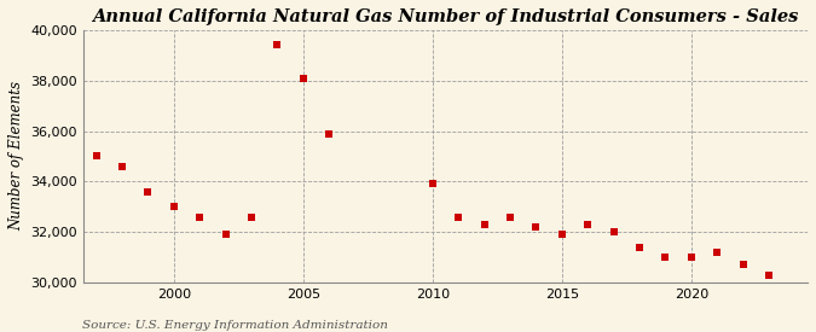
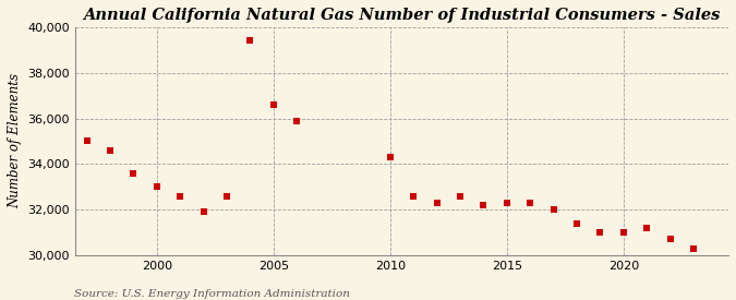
2005: 38,100 -> 36,600
2010: 33,900 -> 34,300
2015: 31,900 -> 32,300
